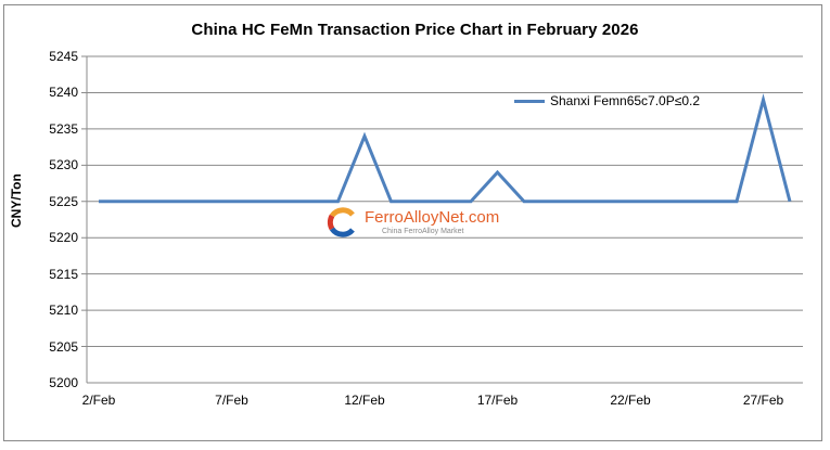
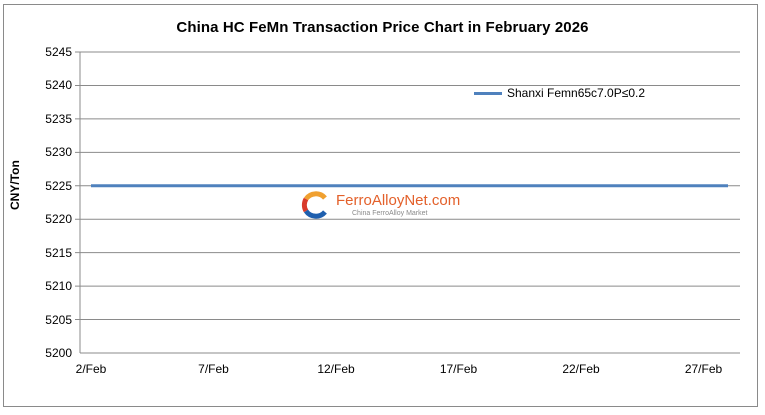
12/Feb: 5234 -> 5225
17/Feb: 5229 -> 5225
27/Feb: 5239 -> 5225
